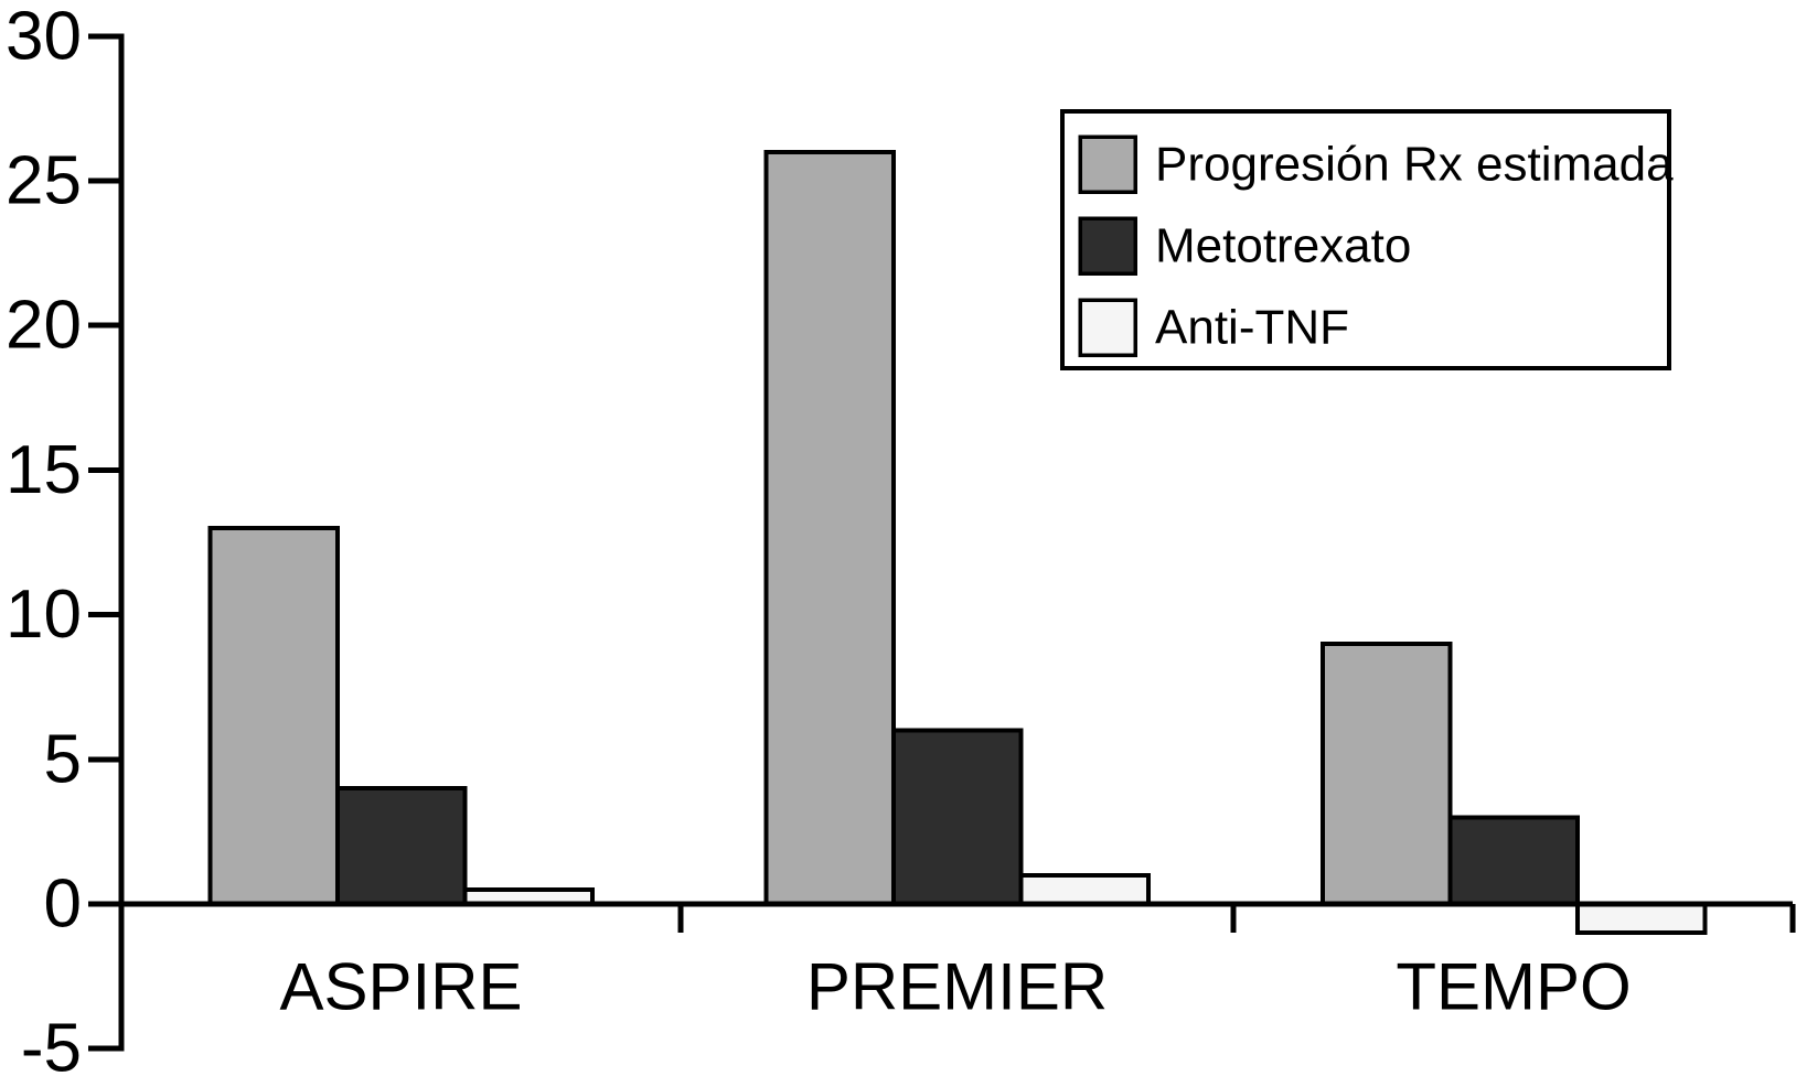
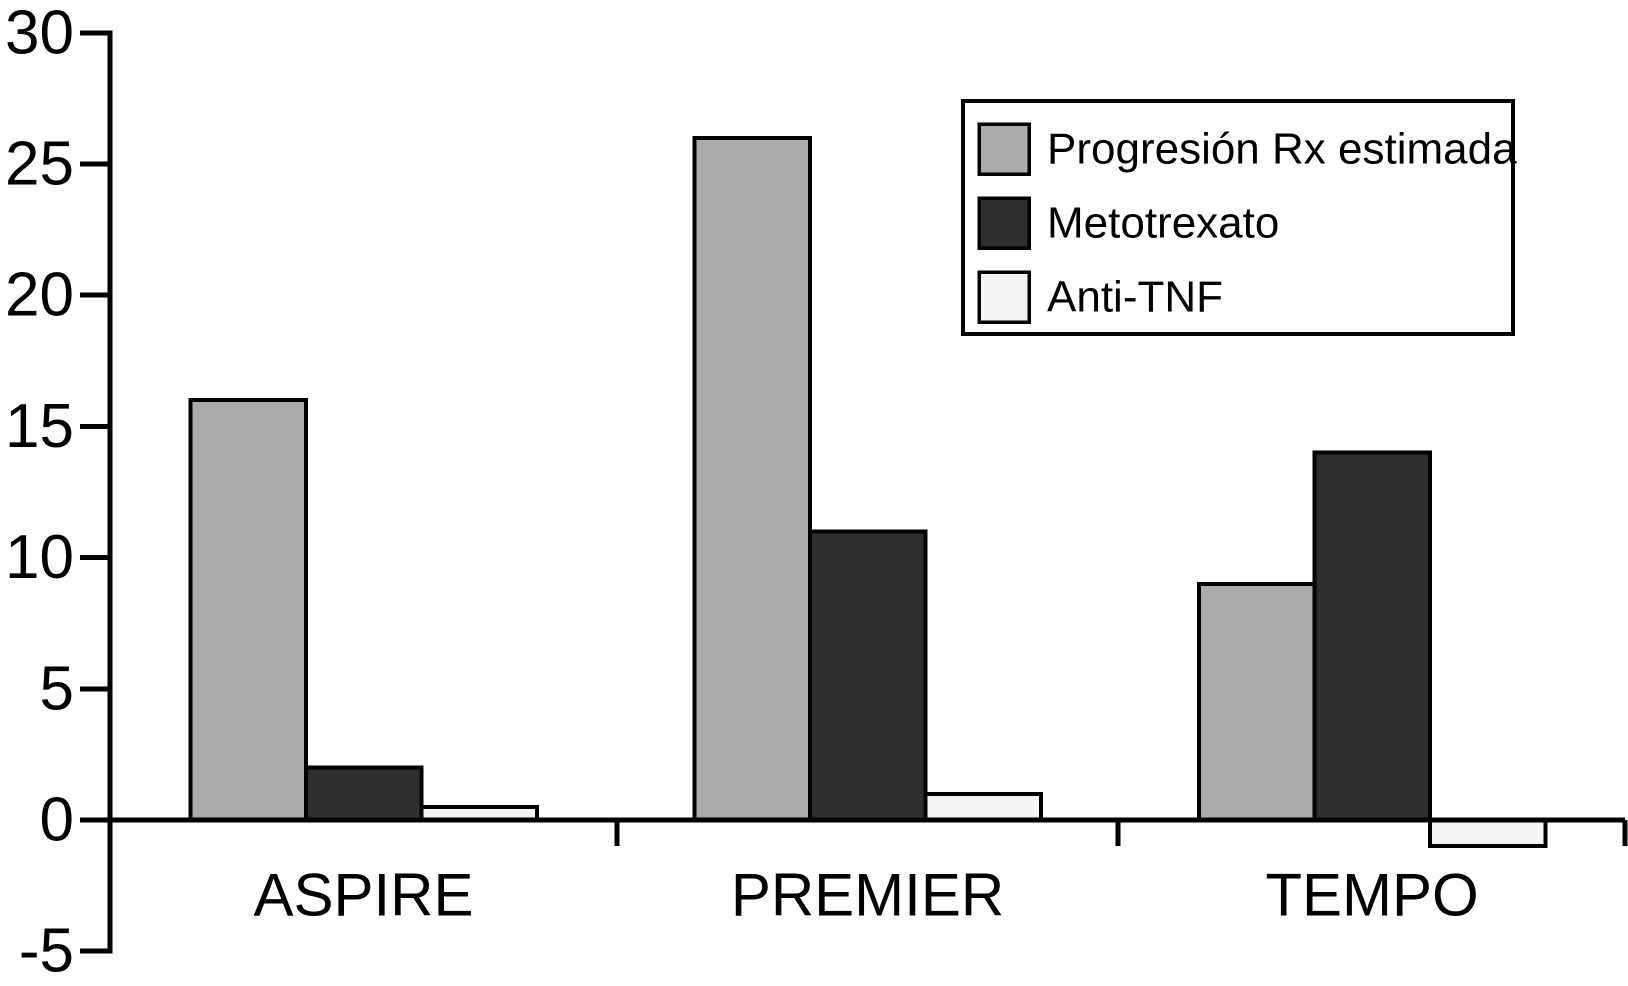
Progresión Rx estimada/ASPIRE: 13 -> 16
Metotrexato/ASPIRE: 4 -> 2
Metotrexato/PREMIER: 6 -> 11
Metotrexato/TEMPO: 3 -> 14
